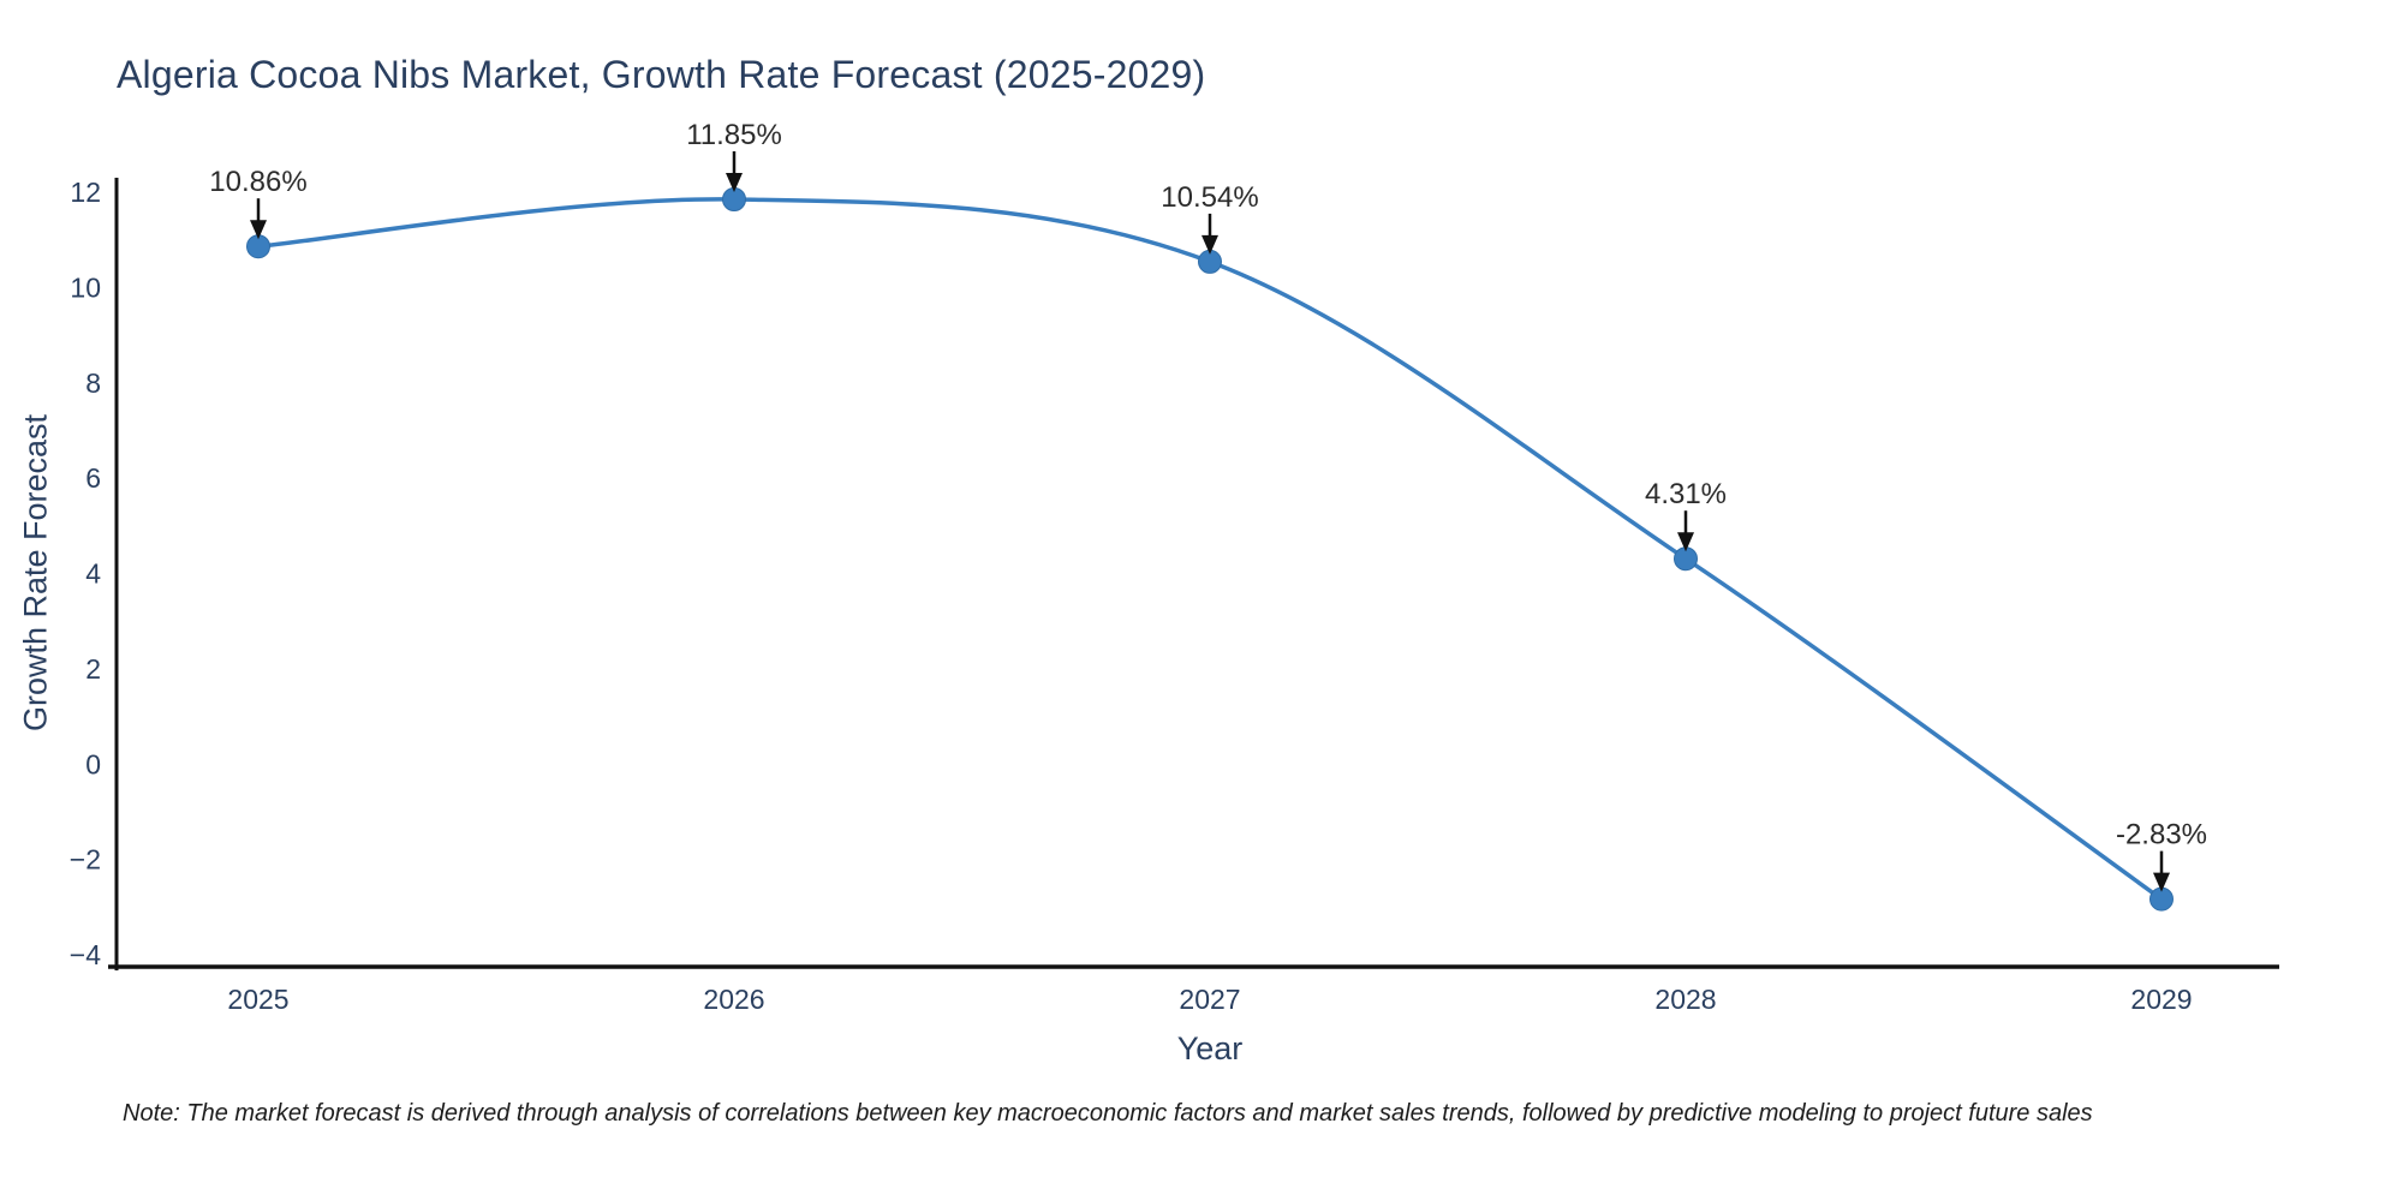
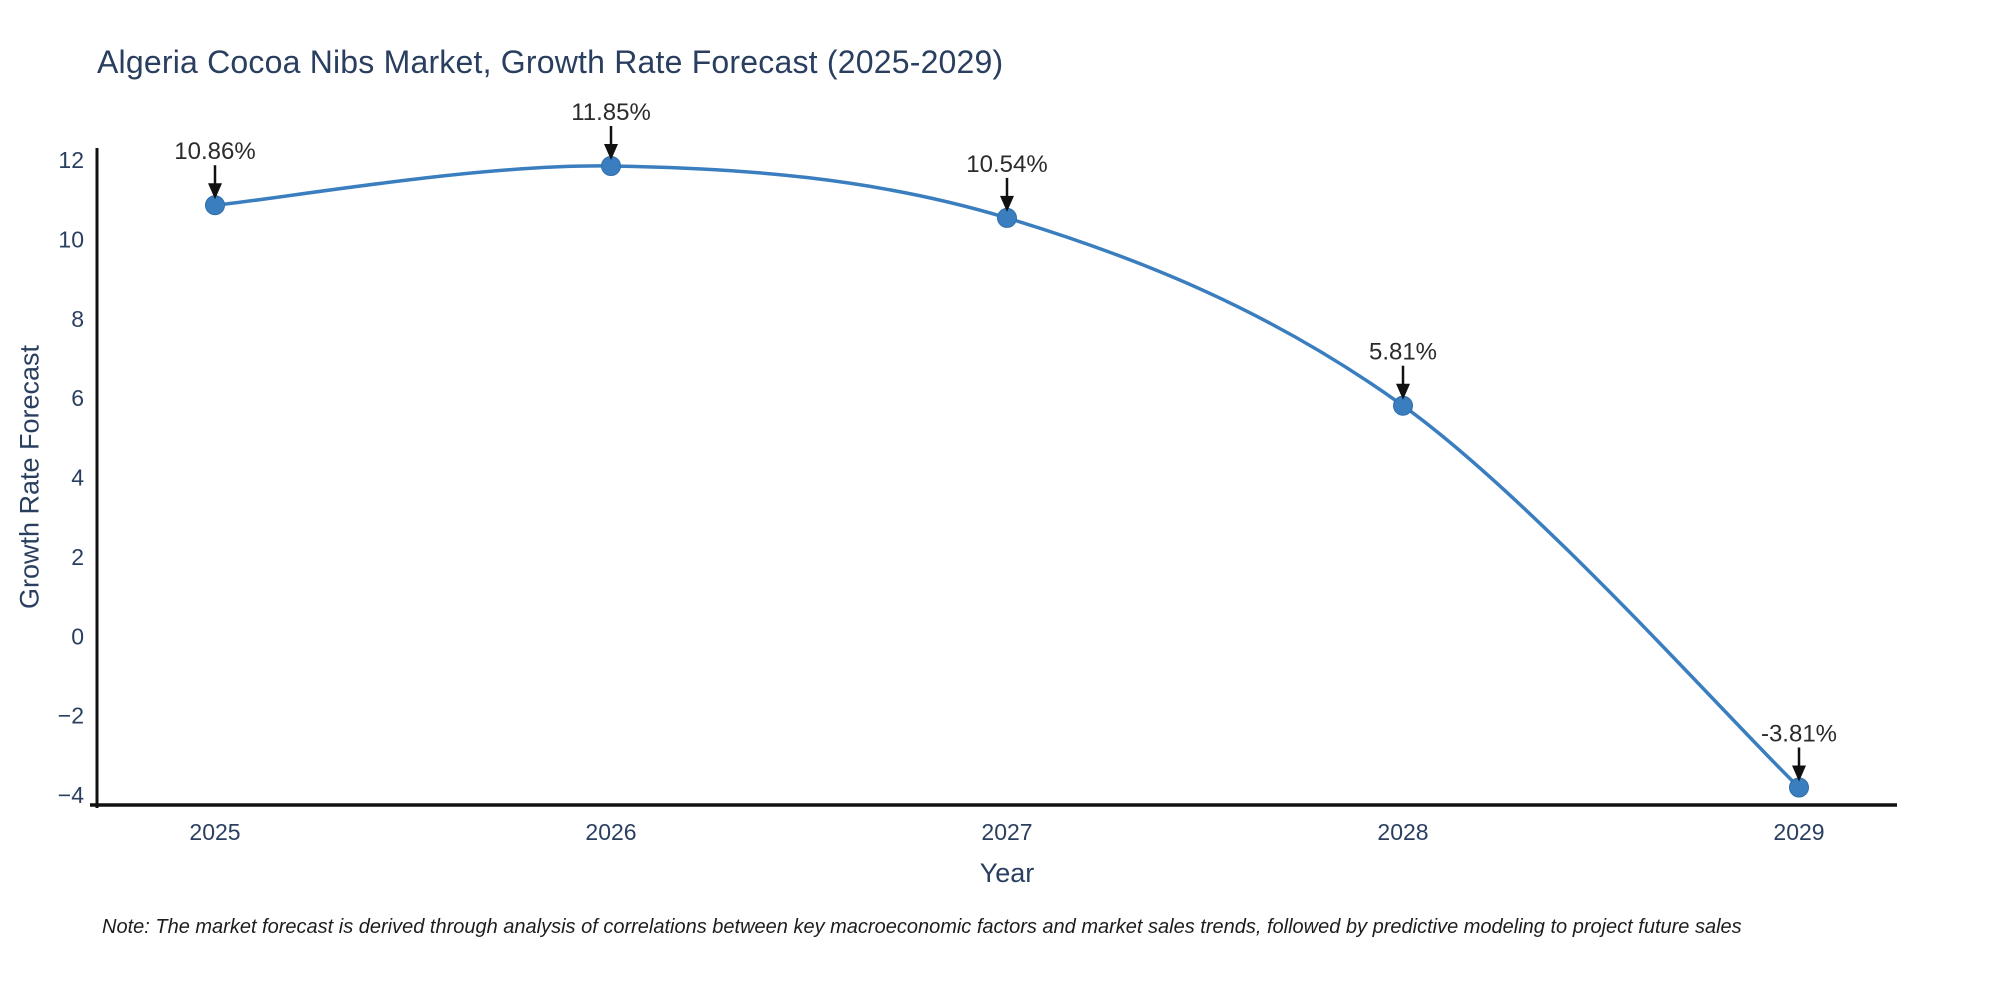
2028: 4.31% -> 5.81%
2029: -2.83% -> -3.81%
